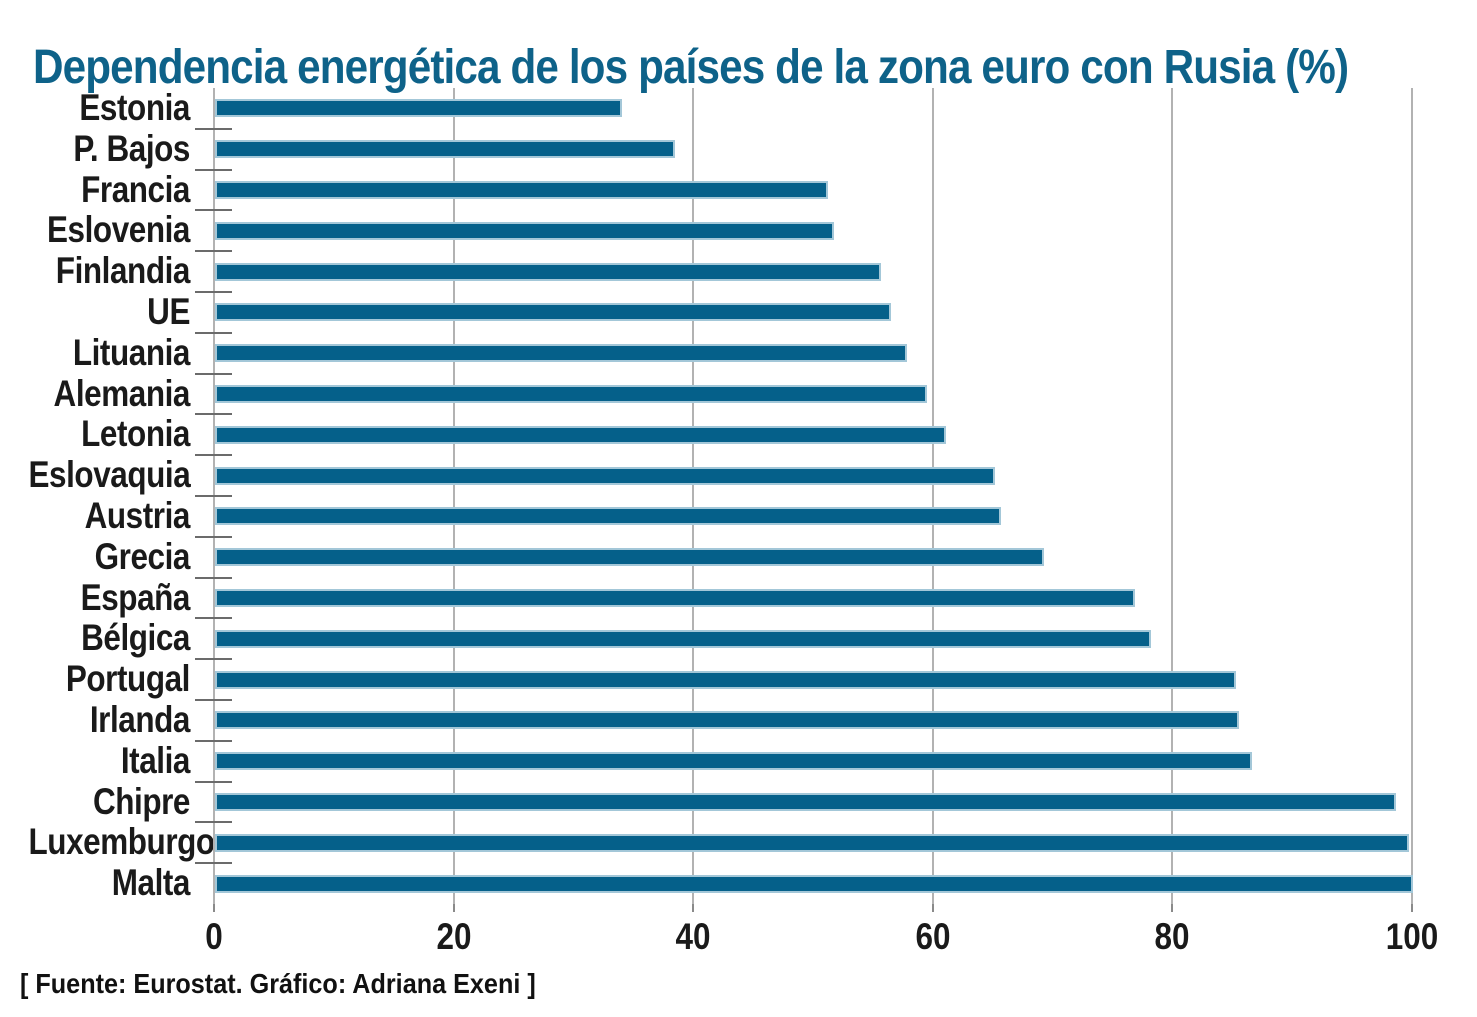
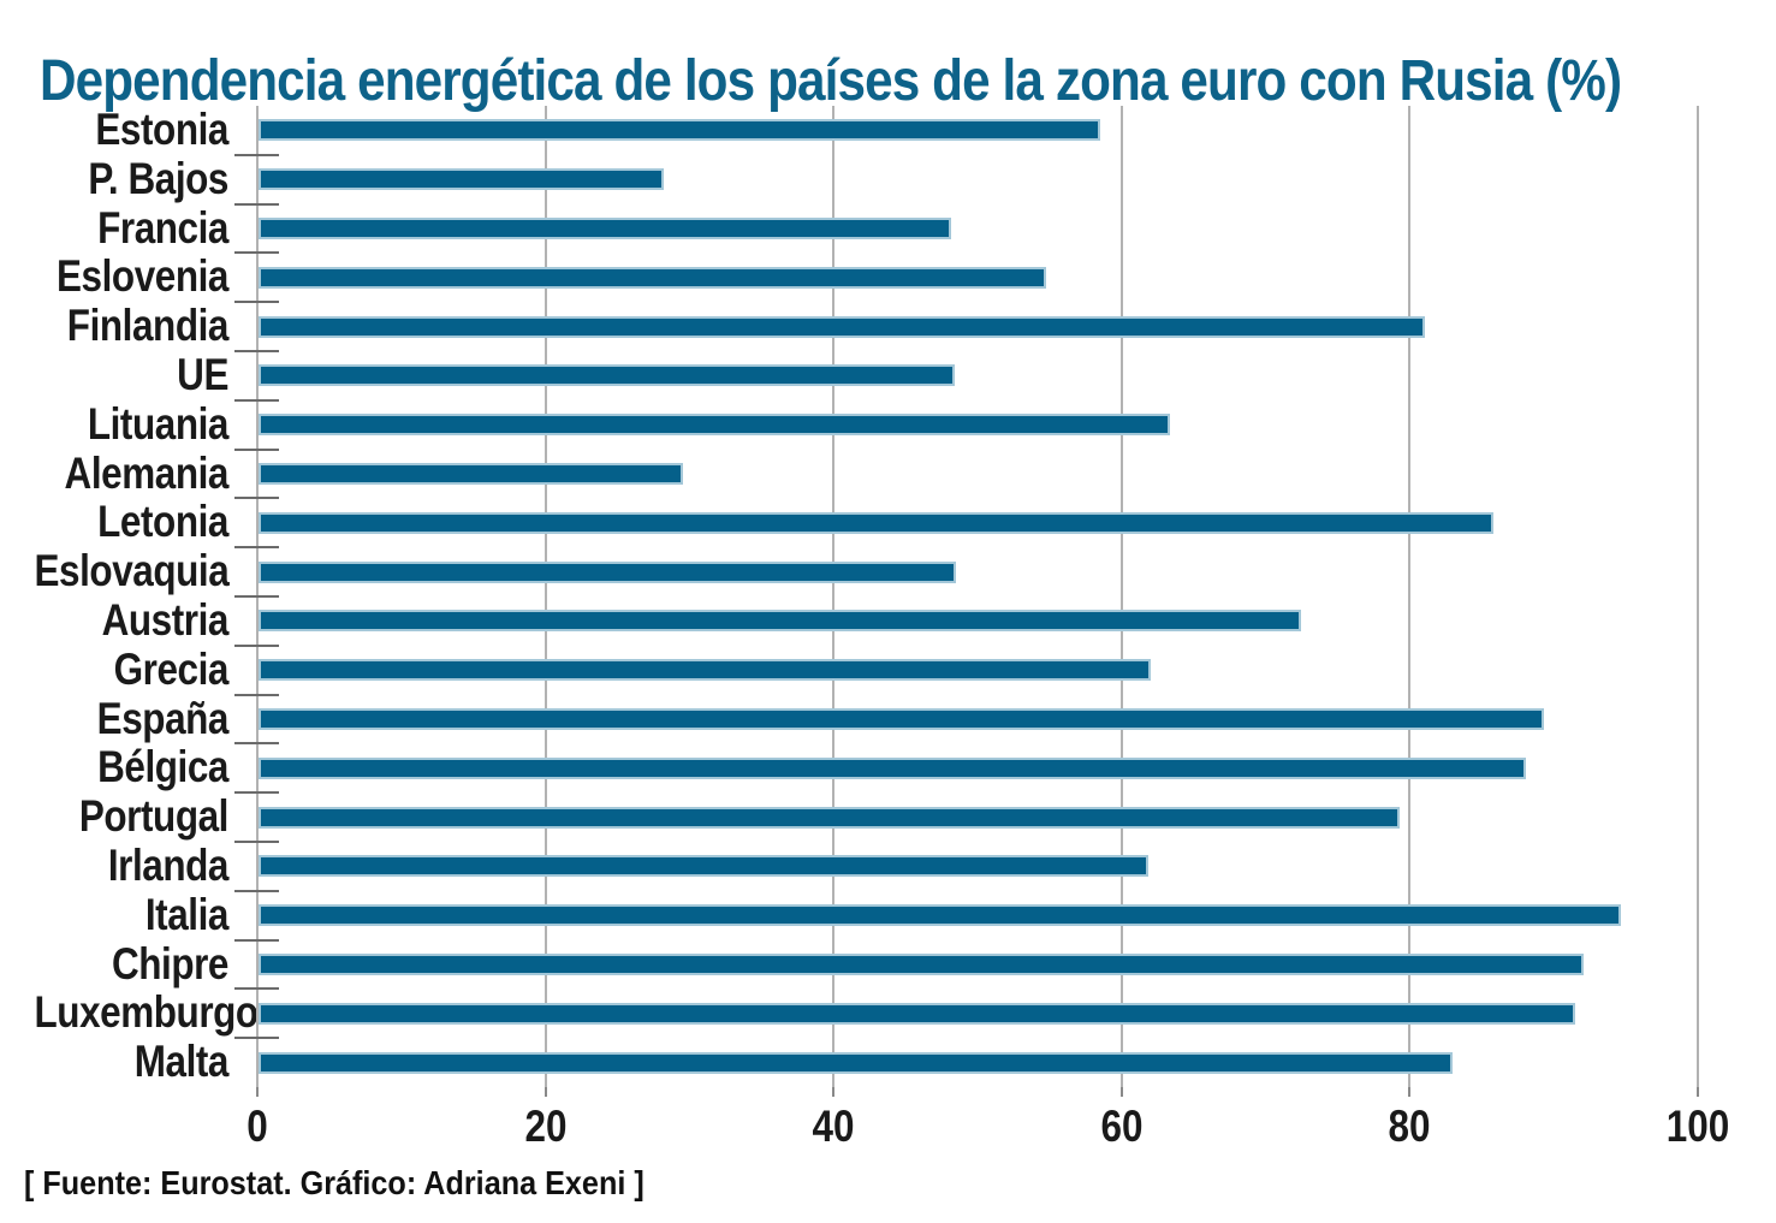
Estonia: 34.0 -> 58.4
P. Bajos: 38.4 -> 28.1
Francia: 51.2 -> 48.1
Eslovenia: 51.7 -> 54.7
Finlandia: 55.6 -> 81.0
UE: 56.4 -> 48.3
Lituania: 57.8 -> 63.3
Alemania: 59.4 -> 29.5
Letonia: 61.0 -> 85.7
Eslovaquia: 65.1 -> 48.4
Austria: 65.6 -> 72.4
Grecia: 69.2 -> 61.9
España: 76.8 -> 89.2
Bélgica: 78.1 -> 88.0
Portugal: 85.2 -> 79.2
Irlanda: 85.5 -> 61.8
Italia: 86.6 -> 94.6
Chipre: 98.6 -> 92.0
Luxemburgo: 99.7 -> 91.4
Malta: 100.0 -> 82.9
